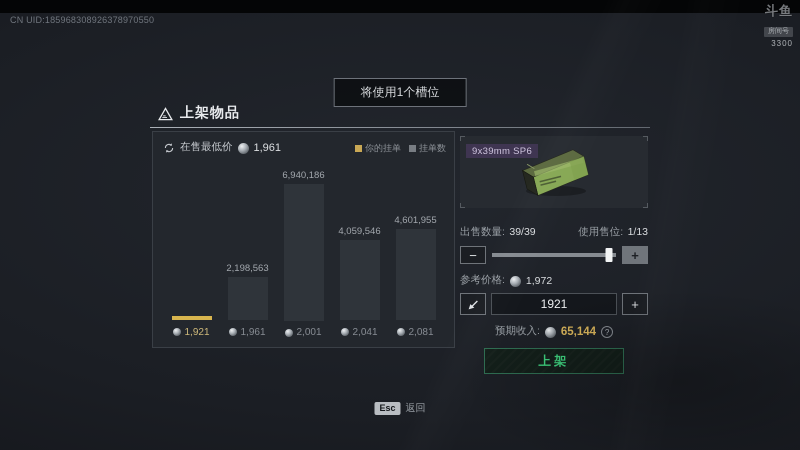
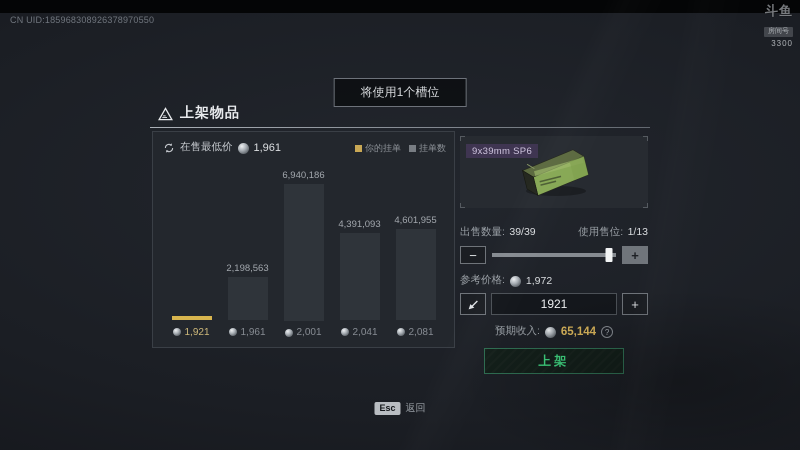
2,041: 4,059,546 -> 4,391,093
